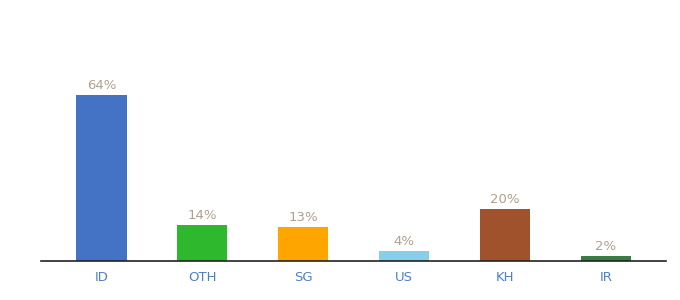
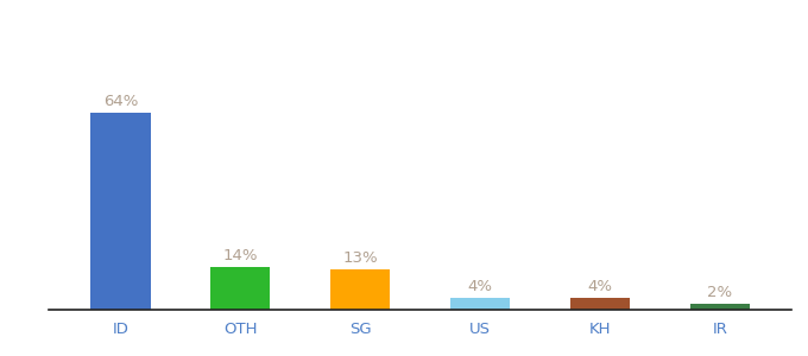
KH: 20% -> 4%
